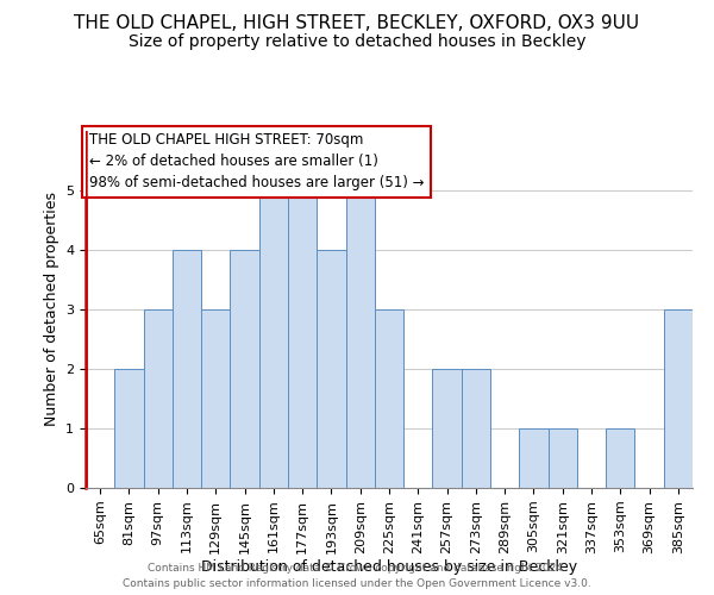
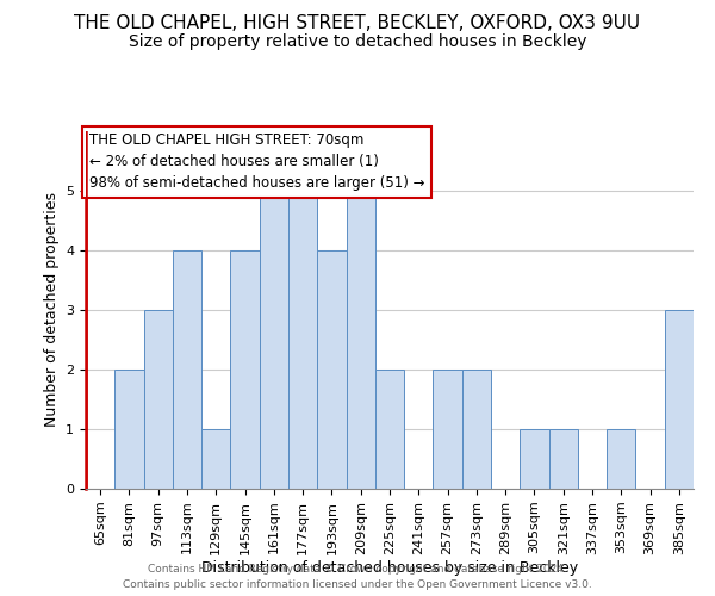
129sqm: 3 -> 1
225sqm: 3 -> 2
